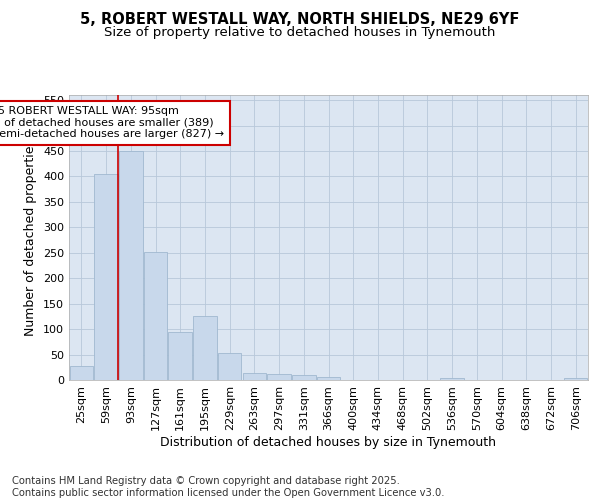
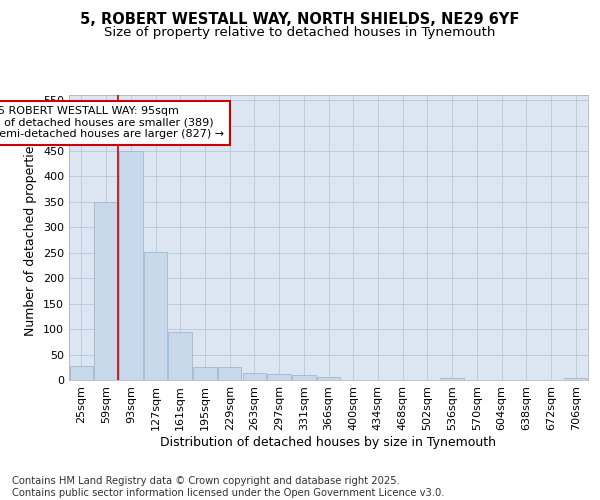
59sqm: 404 -> 350
195sqm: 126 -> 25
229sqm: 54 -> 25
